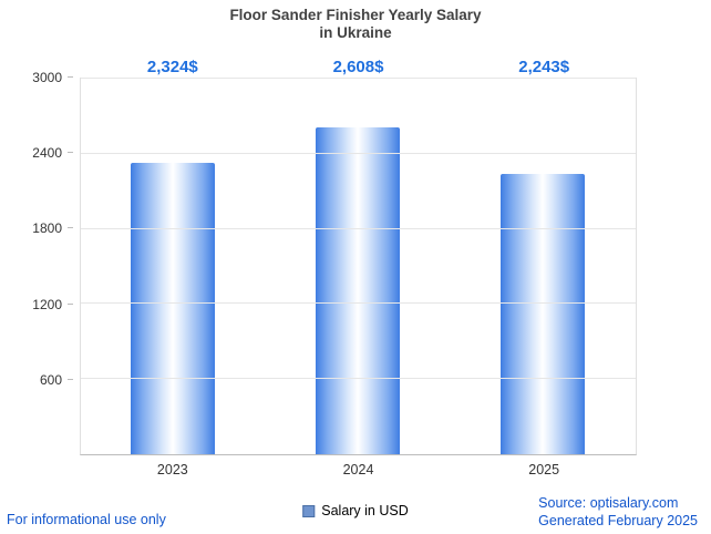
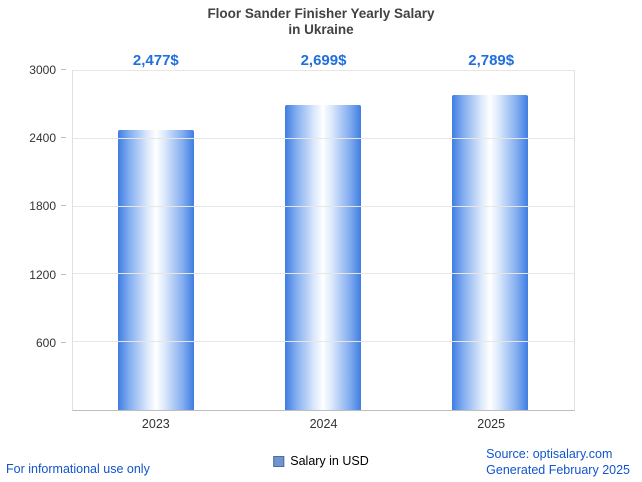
2023: 2,324 -> 2,477
2024: 2,608 -> 2,699
2025: 2,243 -> 2,789
